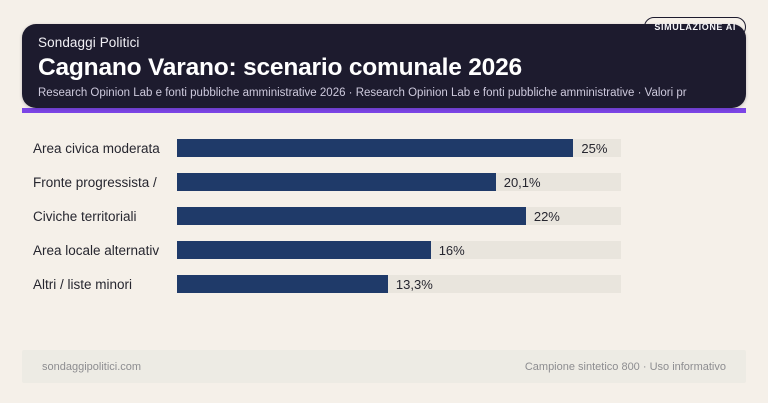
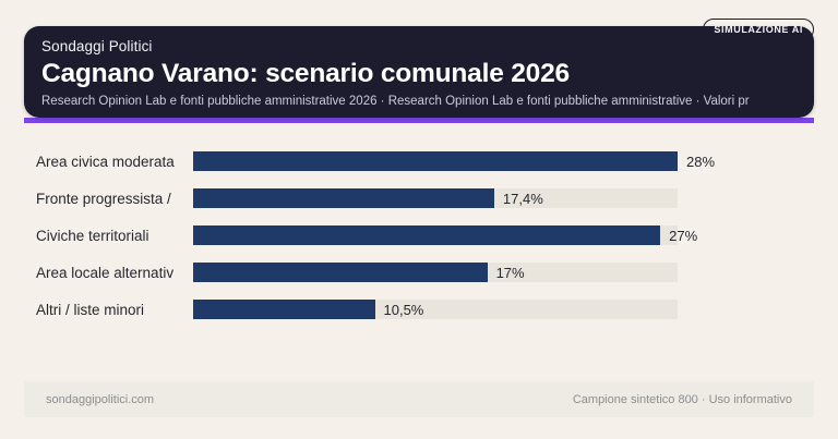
Area civica moderata: 25% -> 28%
Fronte progressista /: 20,1% -> 17,4%
Civiche territoriali: 22% -> 27%
Area locale alternativ: 16% -> 17%
Altri / liste minori: 13,3% -> 10,5%
